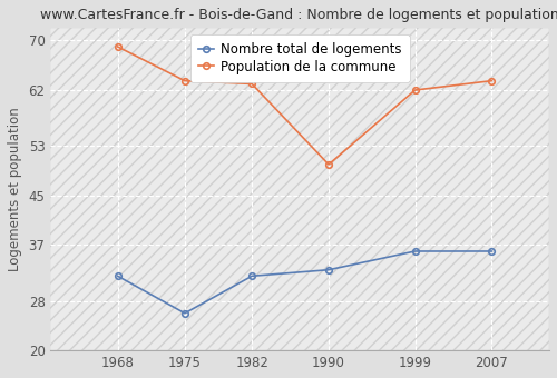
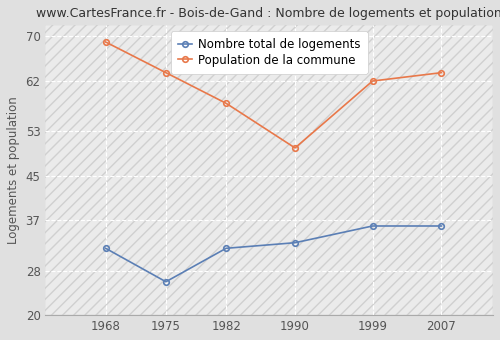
Population de la commune/1982: 63.0 -> 58.0
